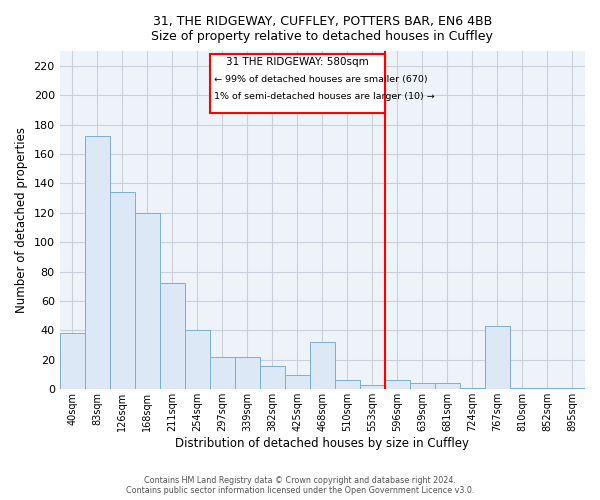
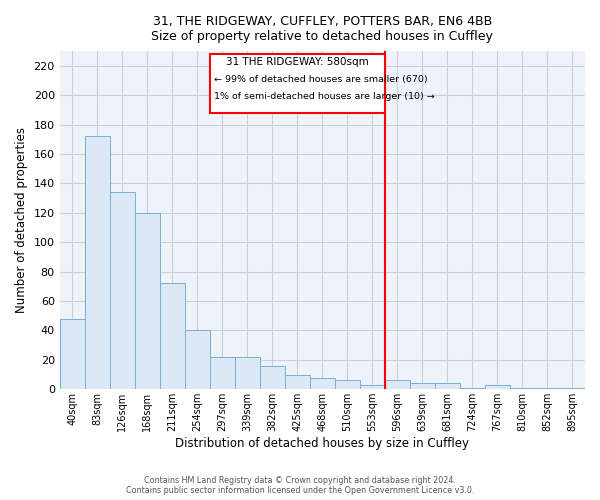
40sqm: 38 -> 48
468sqm: 32 -> 8
767sqm: 43 -> 3
